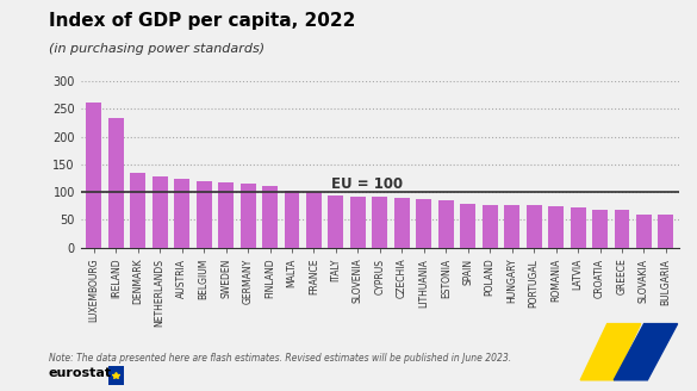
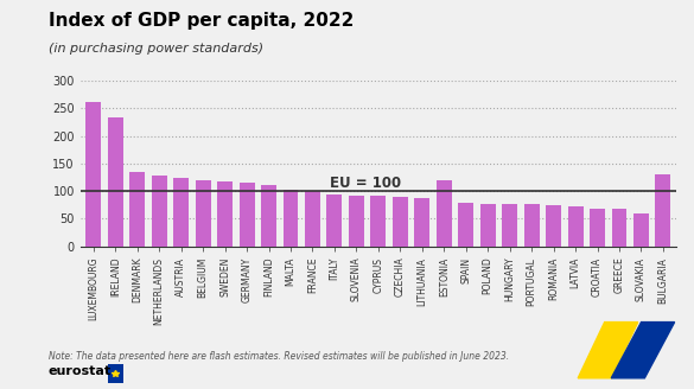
ESTONIA: 86 -> 120
BULGARIA: 59 -> 130
